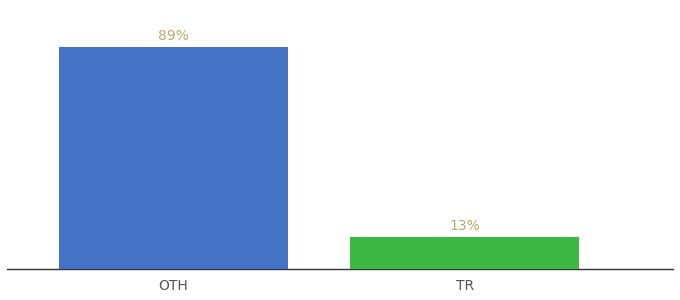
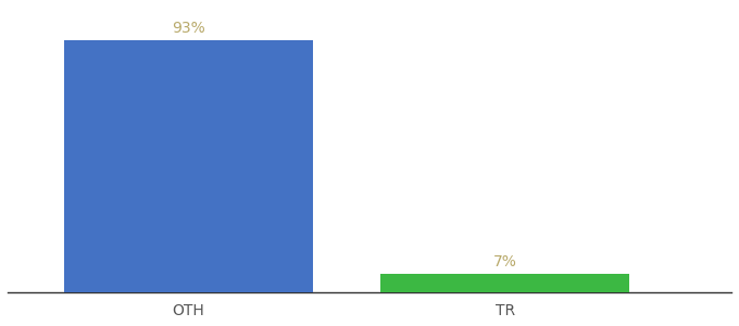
OTH: 89% -> 93%
TR: 13% -> 7%
